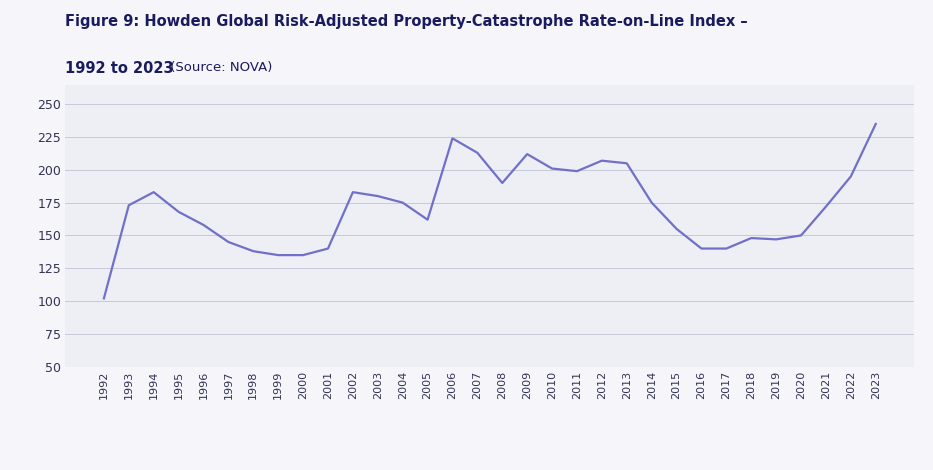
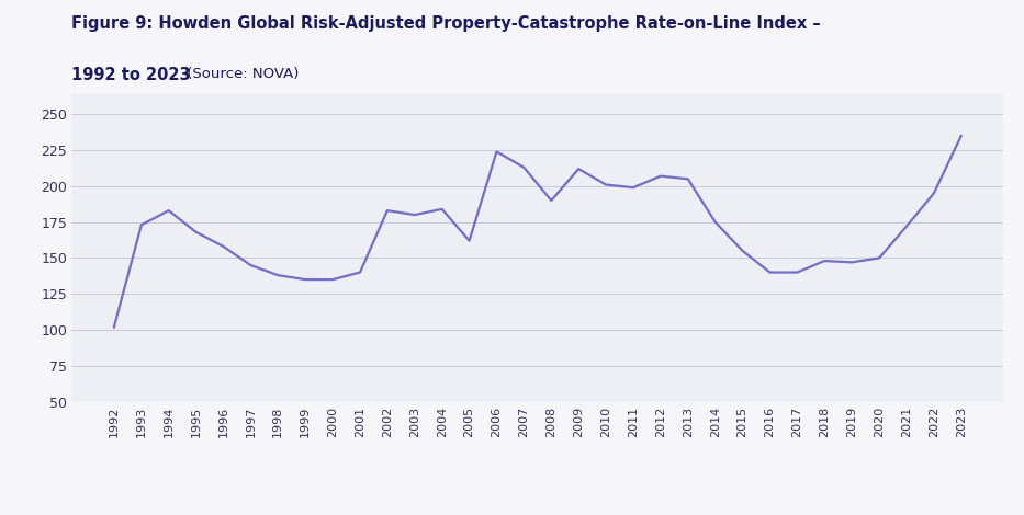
2004: 175 -> 184
